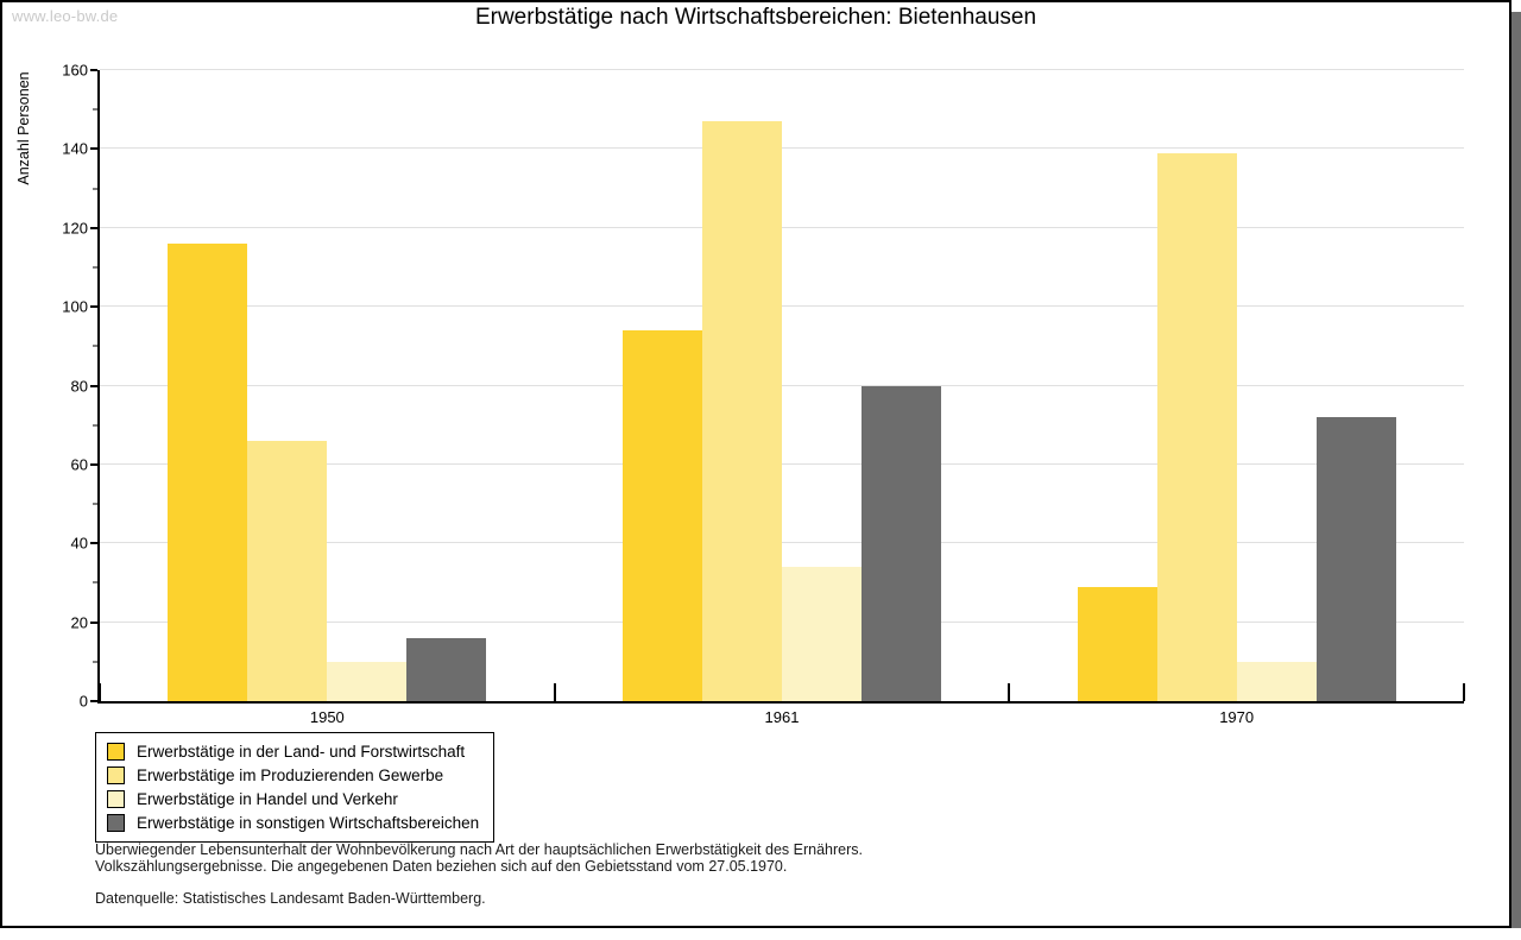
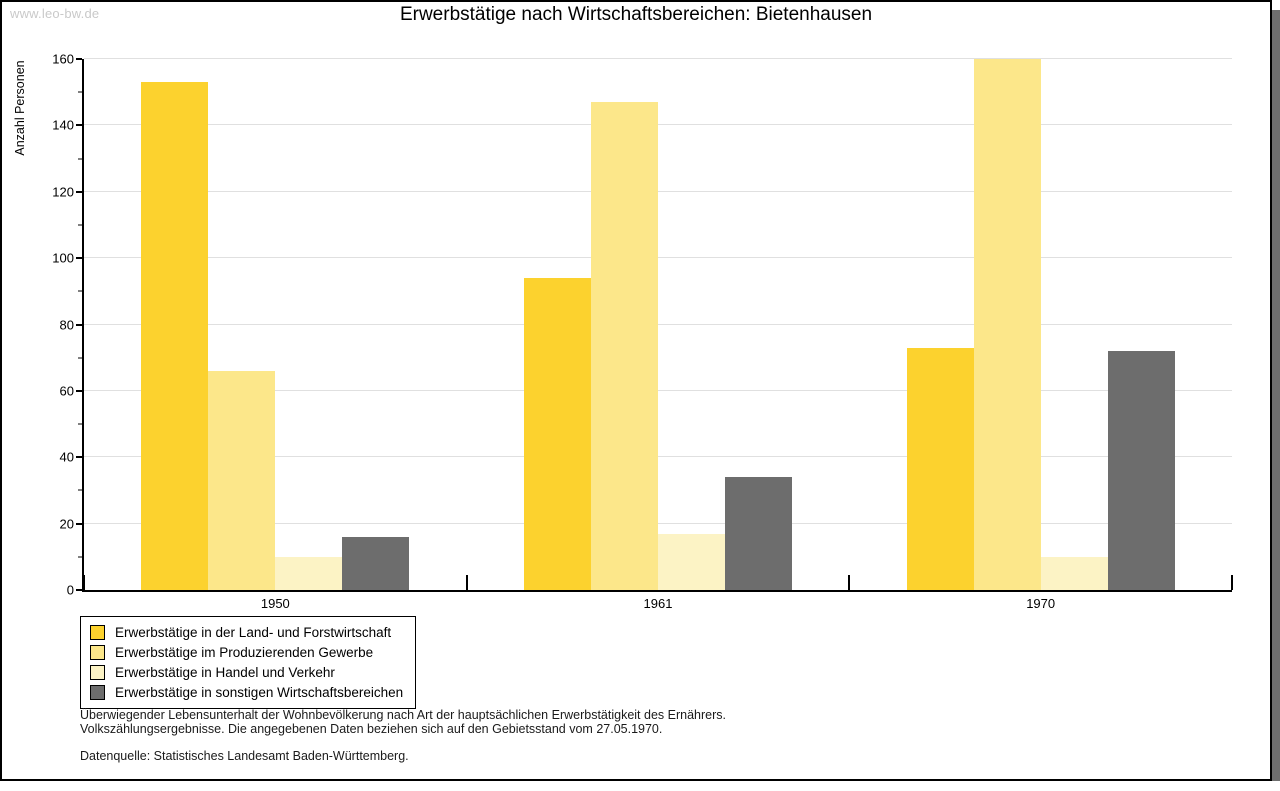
Erwerbstätige in der Land- und Forstwirtschaft/1950: 116 -> 153
Erwerbstätige in Handel und Verkehr/1961: 34 -> 17
Erwerbstätige in sonstigen Wirtschaftsbereichen/1961: 80 -> 34
Erwerbstätige in der Land- und Forstwirtschaft/1970: 29 -> 73
Erwerbstätige im Produzierenden Gewerbe/1970: 139 -> 160
